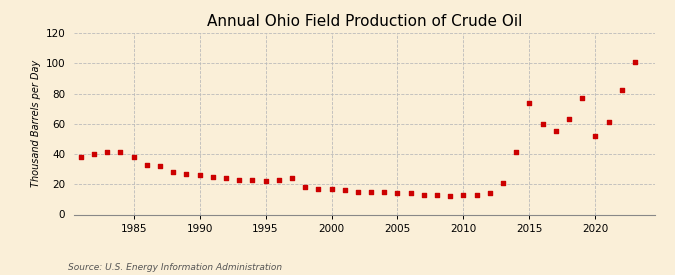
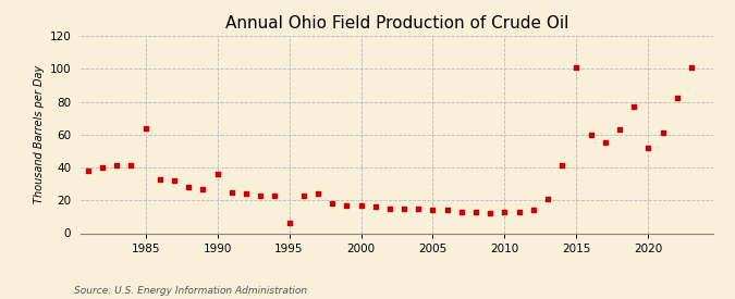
1985: 38 -> 64
1990: 26 -> 36
1995: 22 -> 6
2015: 74 -> 101
